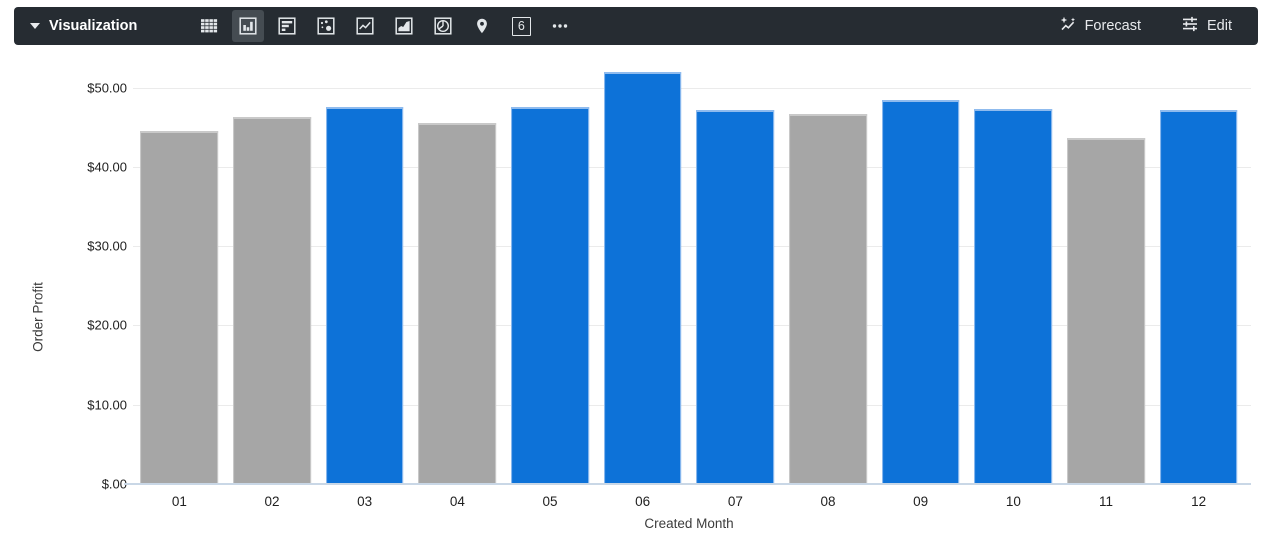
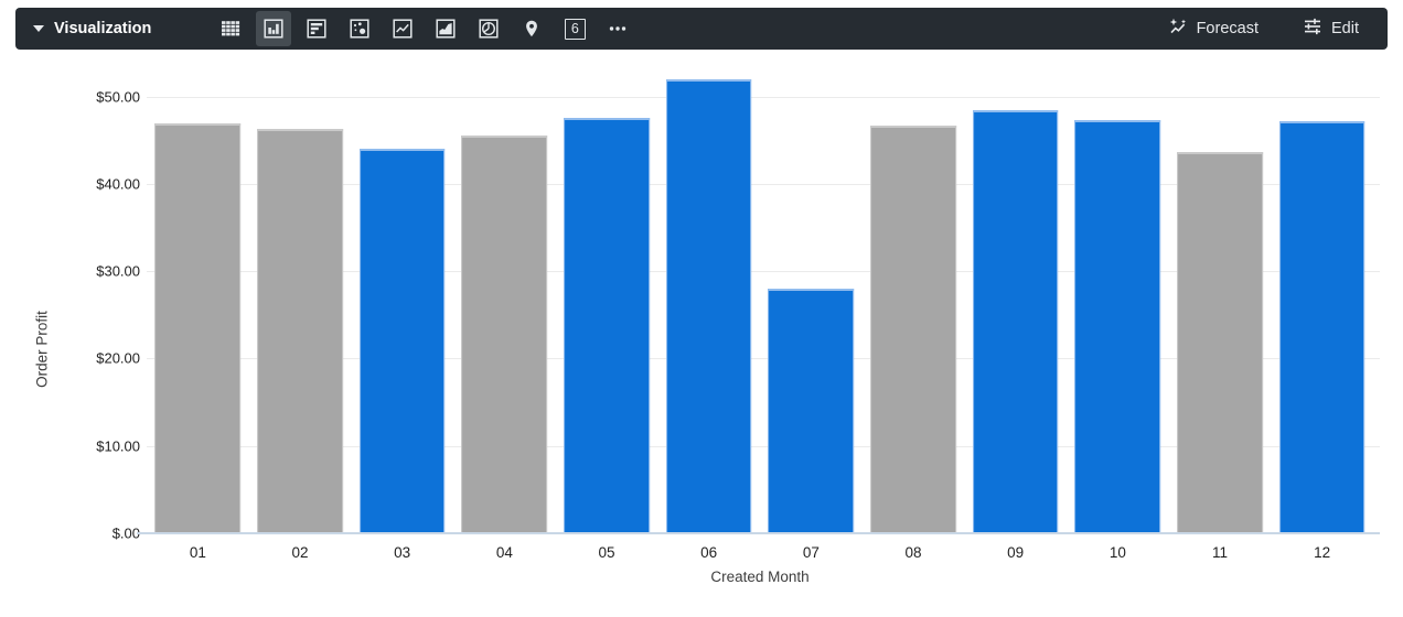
01: $44 -> $47
03: $48 -> $44
07: $47 -> $28
